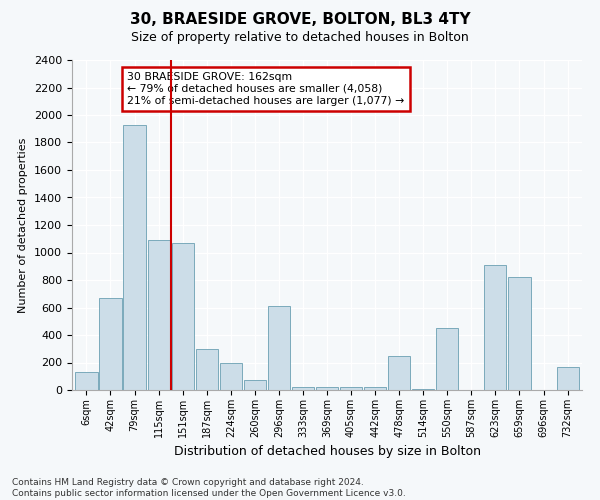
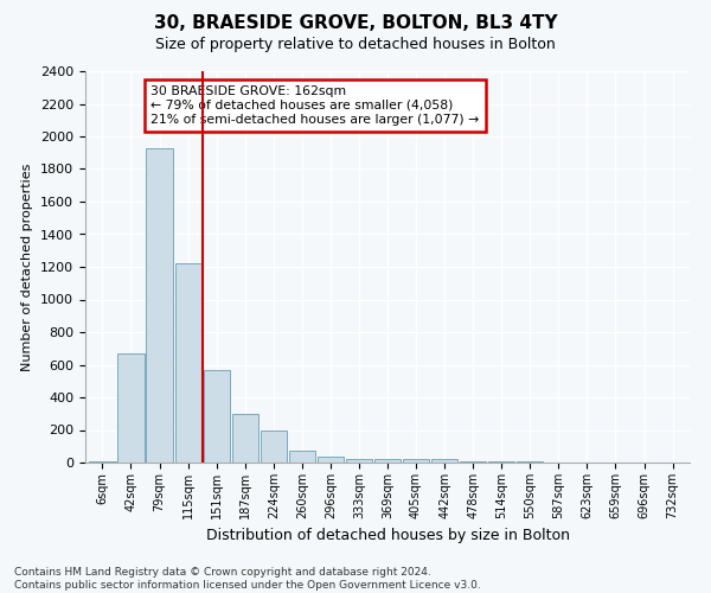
6sqm: 130 -> 0
115sqm: 1090 -> 1220
151sqm: 1070 -> 570
296sqm: 610 -> 40
478sqm: 250 -> 0
550sqm: 450 -> 0
623sqm: 910 -> 0
659sqm: 820 -> 0
732sqm: 170 -> 0
